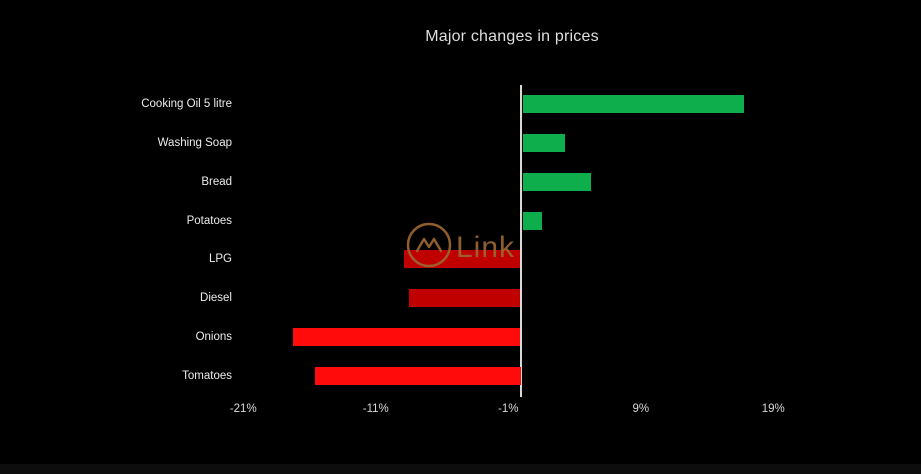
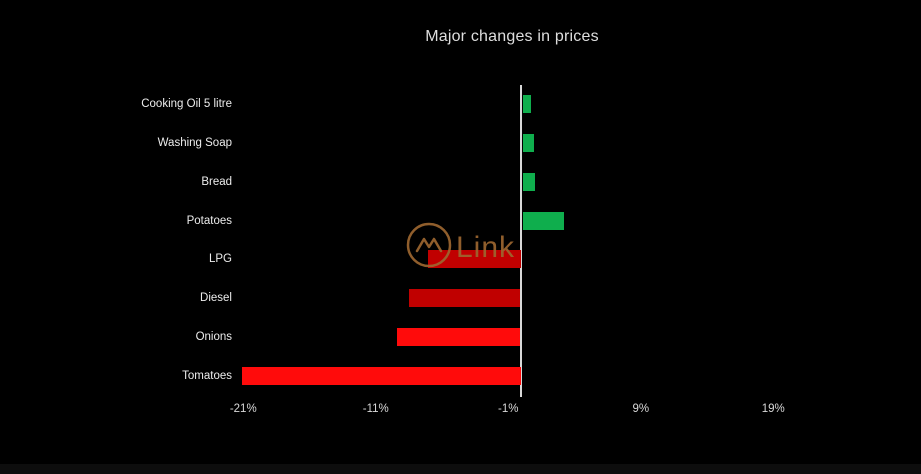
Cooking Oil 5 litre: 16.7% -> 0.6%
Washing Soap: 3.2% -> 0.8%
Bread: 5.1% -> 0.9%
Potatoes: 1.4% -> 3.1%
LPG: -8.8% -> -7.0%
Onions: -17.2% -> -9.3%
Tomatoes: -15.5% -> -21.0%
